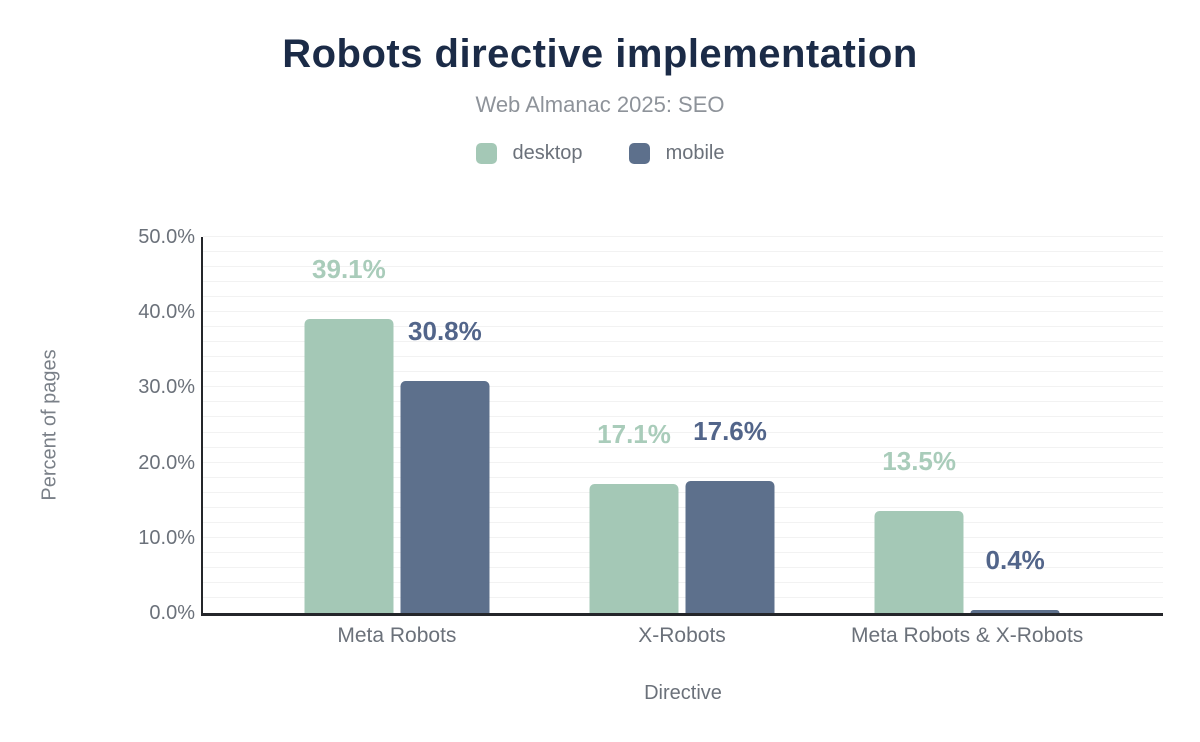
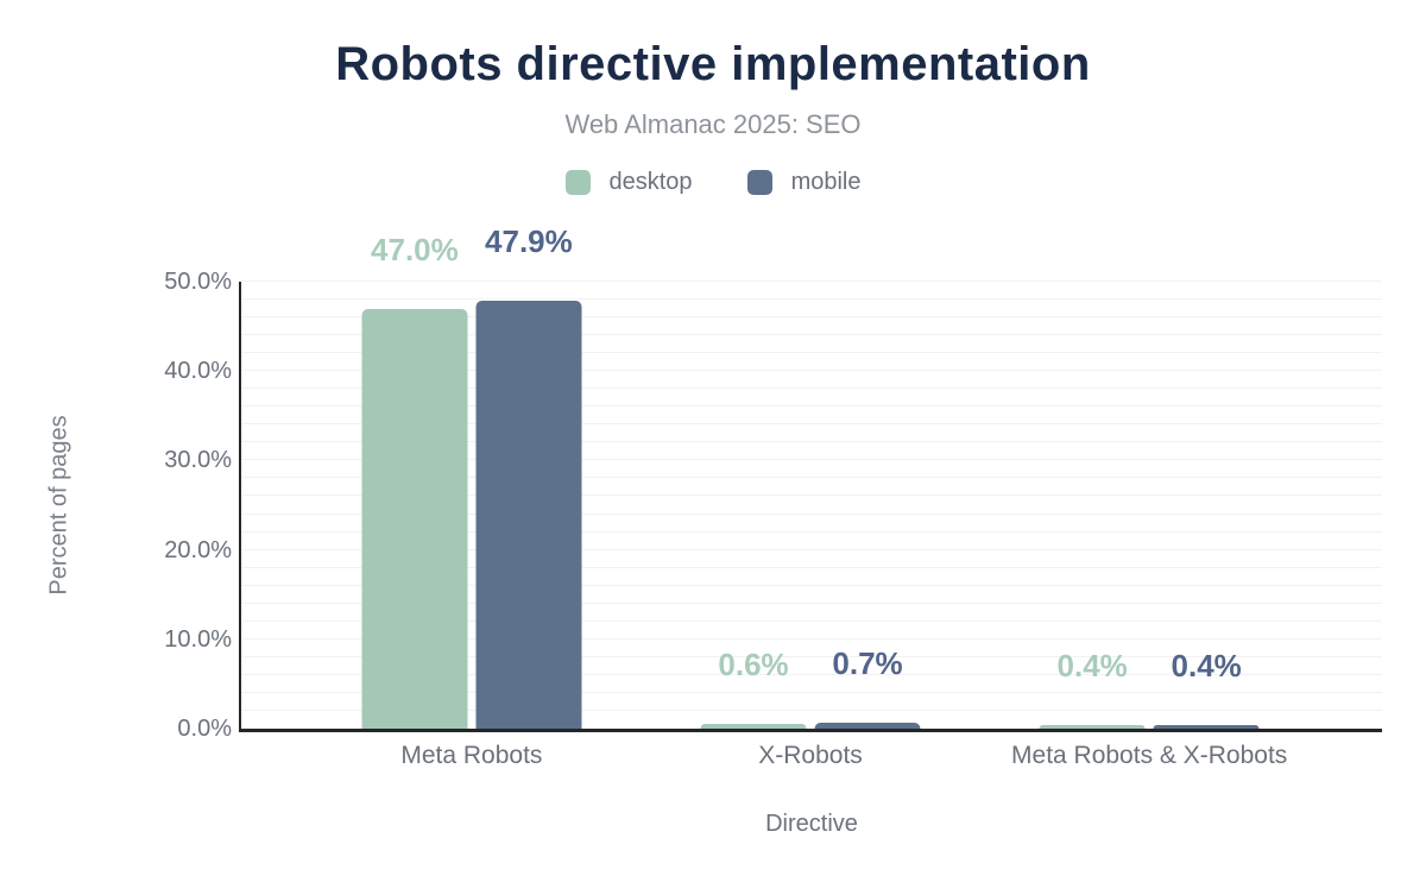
desktop/Meta Robots: 39.1% -> 47.0%
mobile/Meta Robots: 30.8% -> 47.9%
desktop/X-Robots: 17.1% -> 0.6%
mobile/X-Robots: 17.6% -> 0.7%
desktop/Meta Robots & X-Robots: 13.5% -> 0.4%
